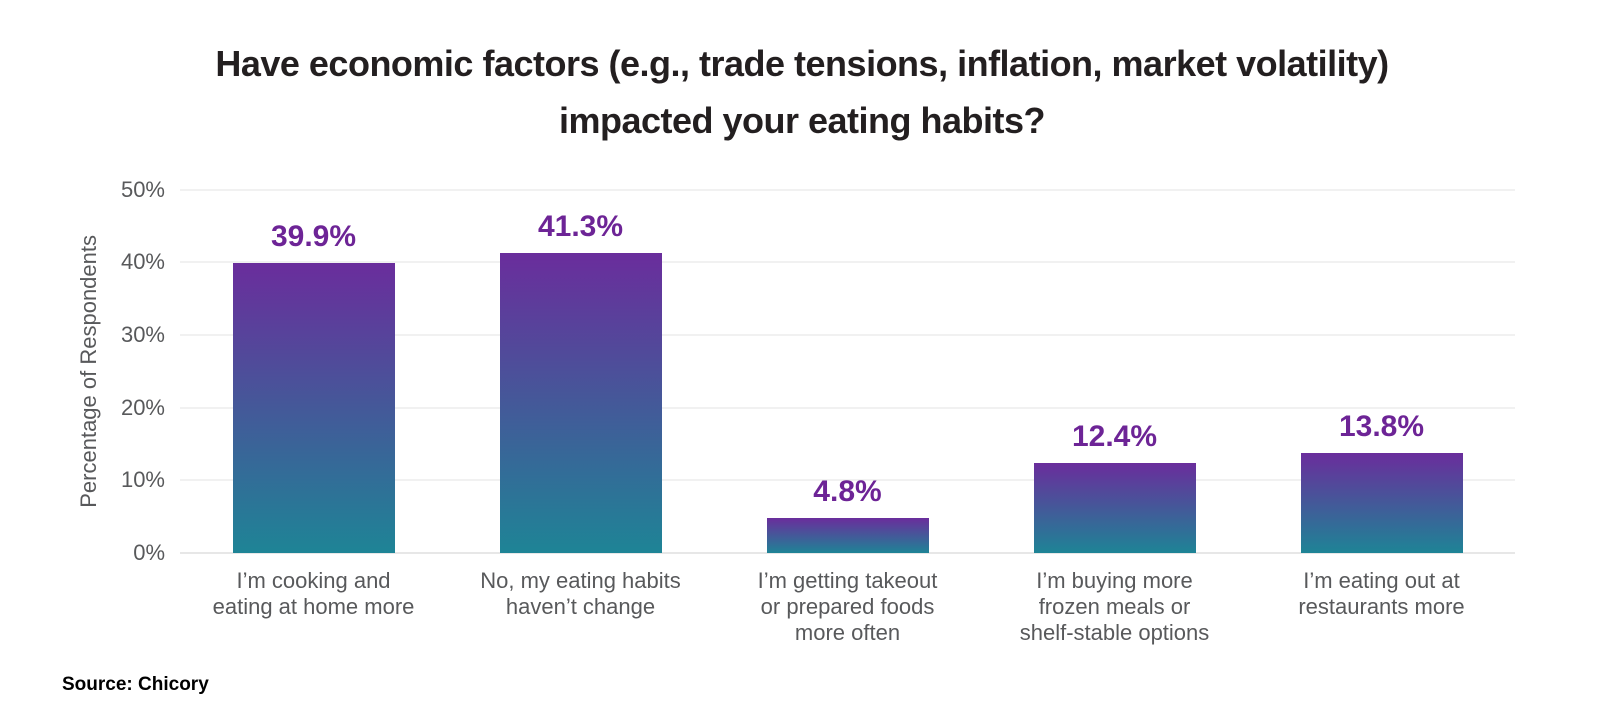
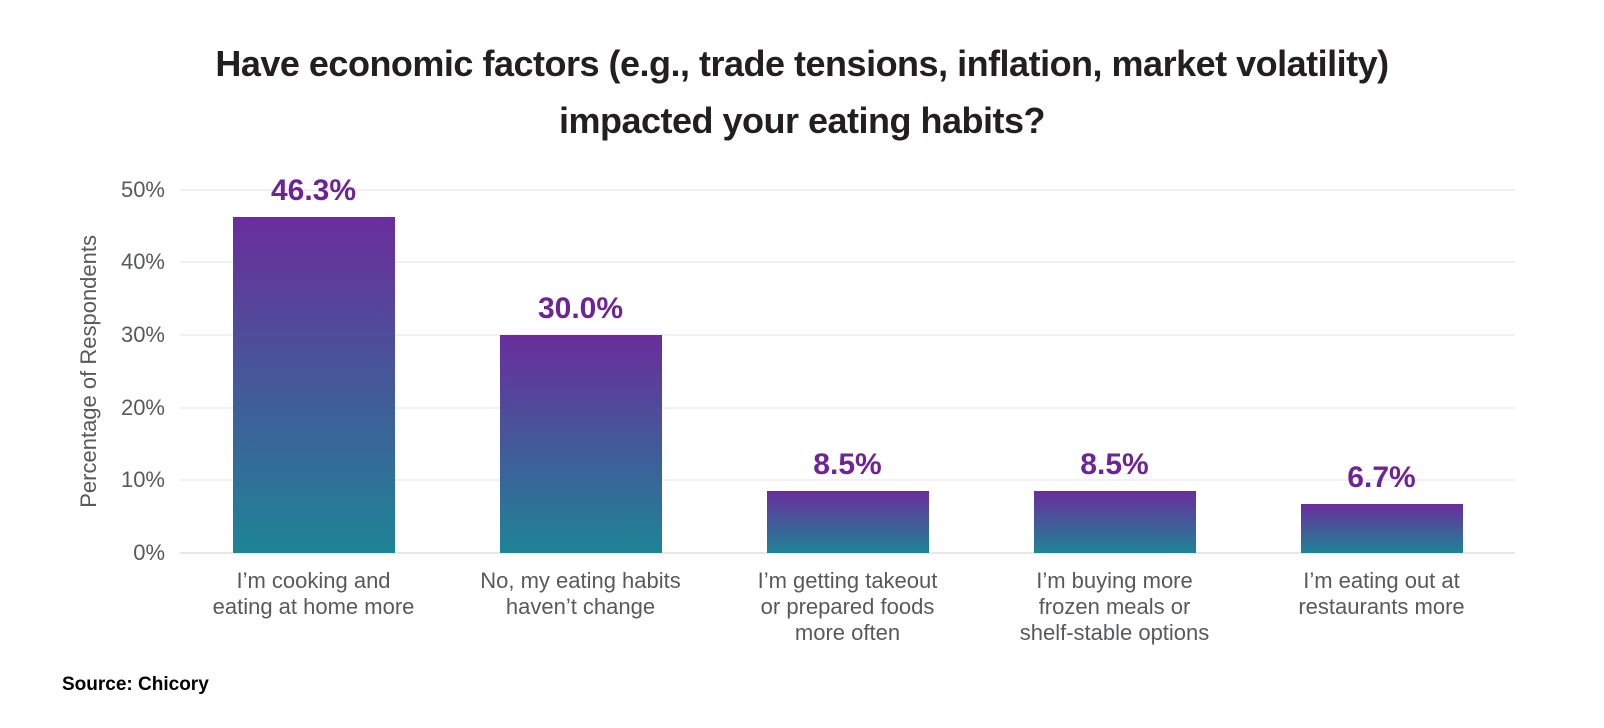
I’m cooking and eating at home more: 39.9% -> 46.3%
No, my eating habits haven’t change: 41.3% -> 30.0%
I’m getting takeout or prepared foods more often: 4.8% -> 8.5%
I’m buying more frozen meals or shelf-stable options: 12.4% -> 8.5%
I’m eating out at restaurants more: 13.8% -> 6.7%
